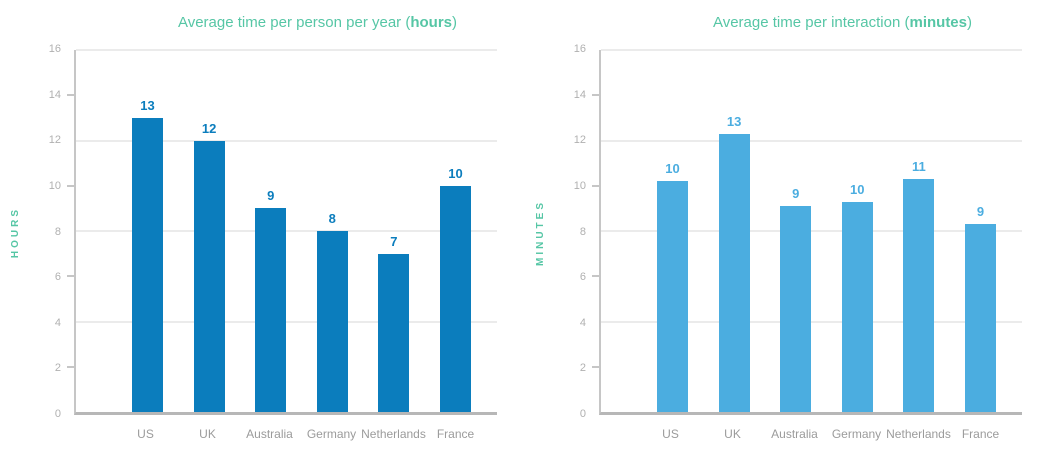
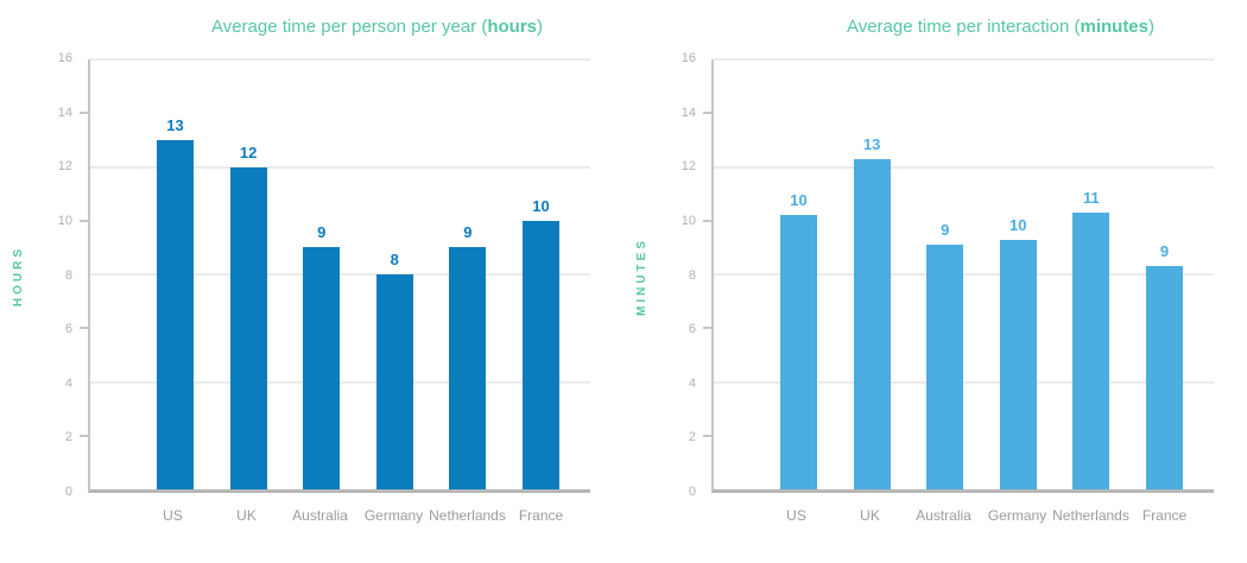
Average time per person per year (hours)/Netherlands: 7 -> 9
